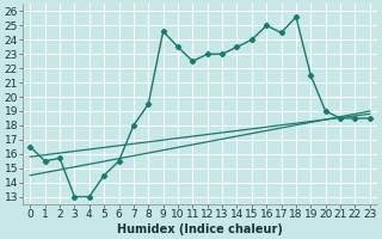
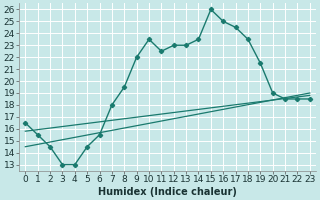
2: 15.7 -> 14.5
9: 24.6 -> 22.0
15: 24.0 -> 26.0
18: 25.6 -> 23.5
